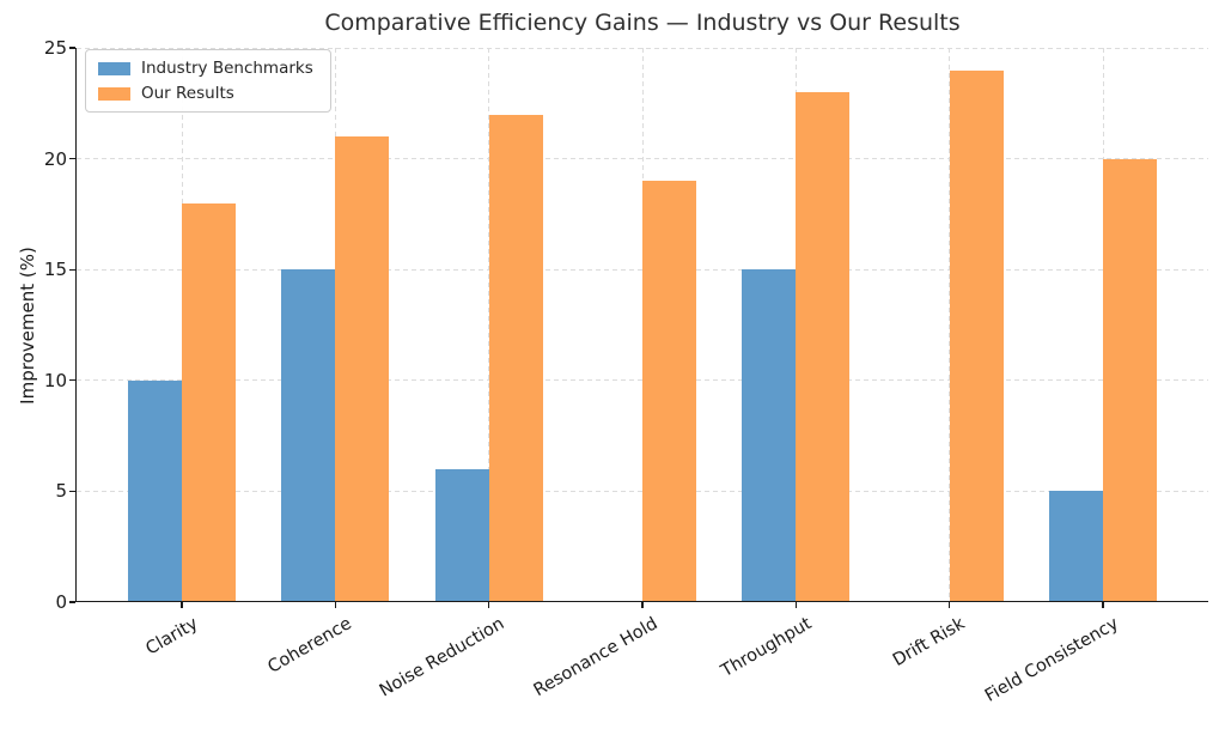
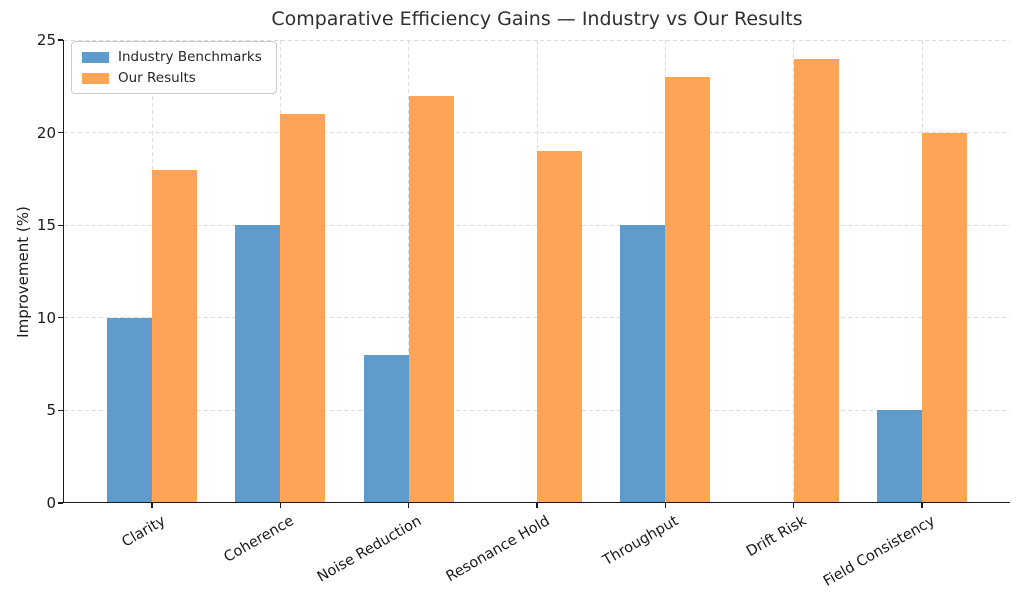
Industry Benchmarks/Noise Reduction: 6 -> 8
